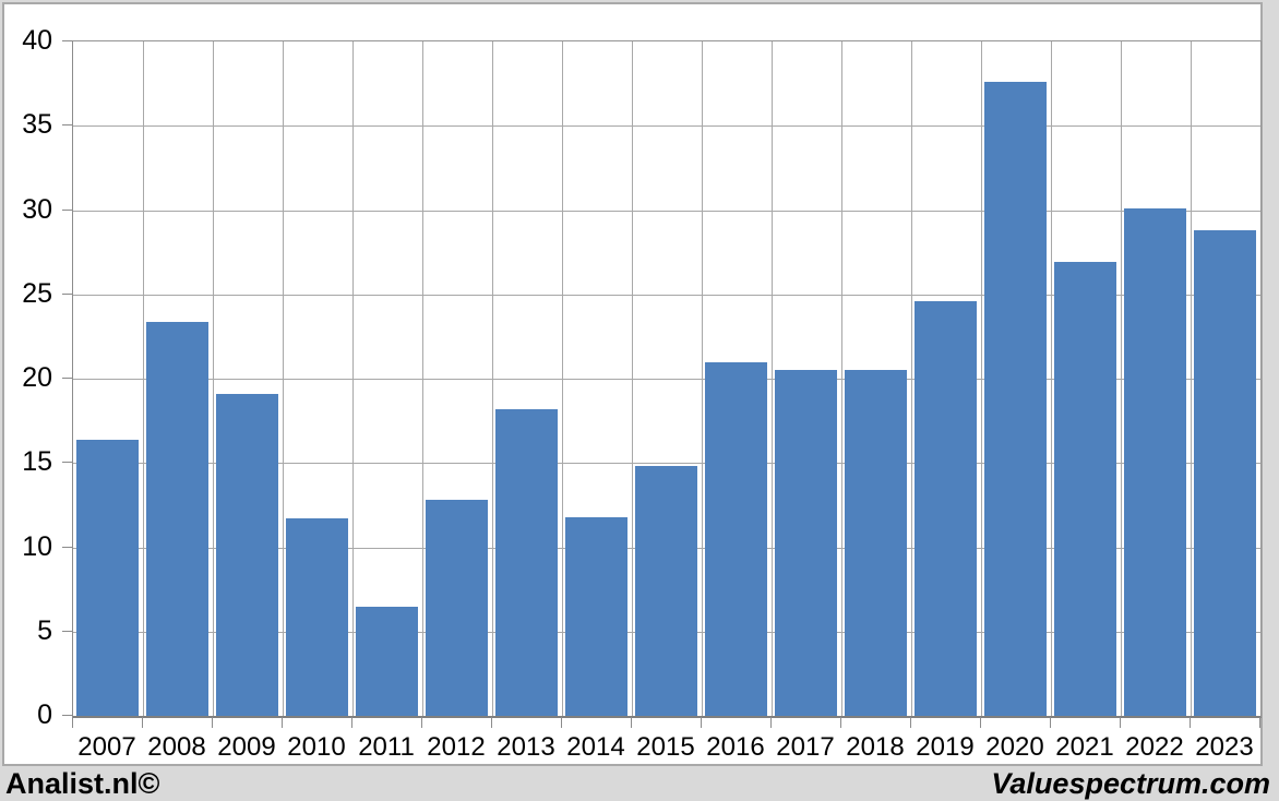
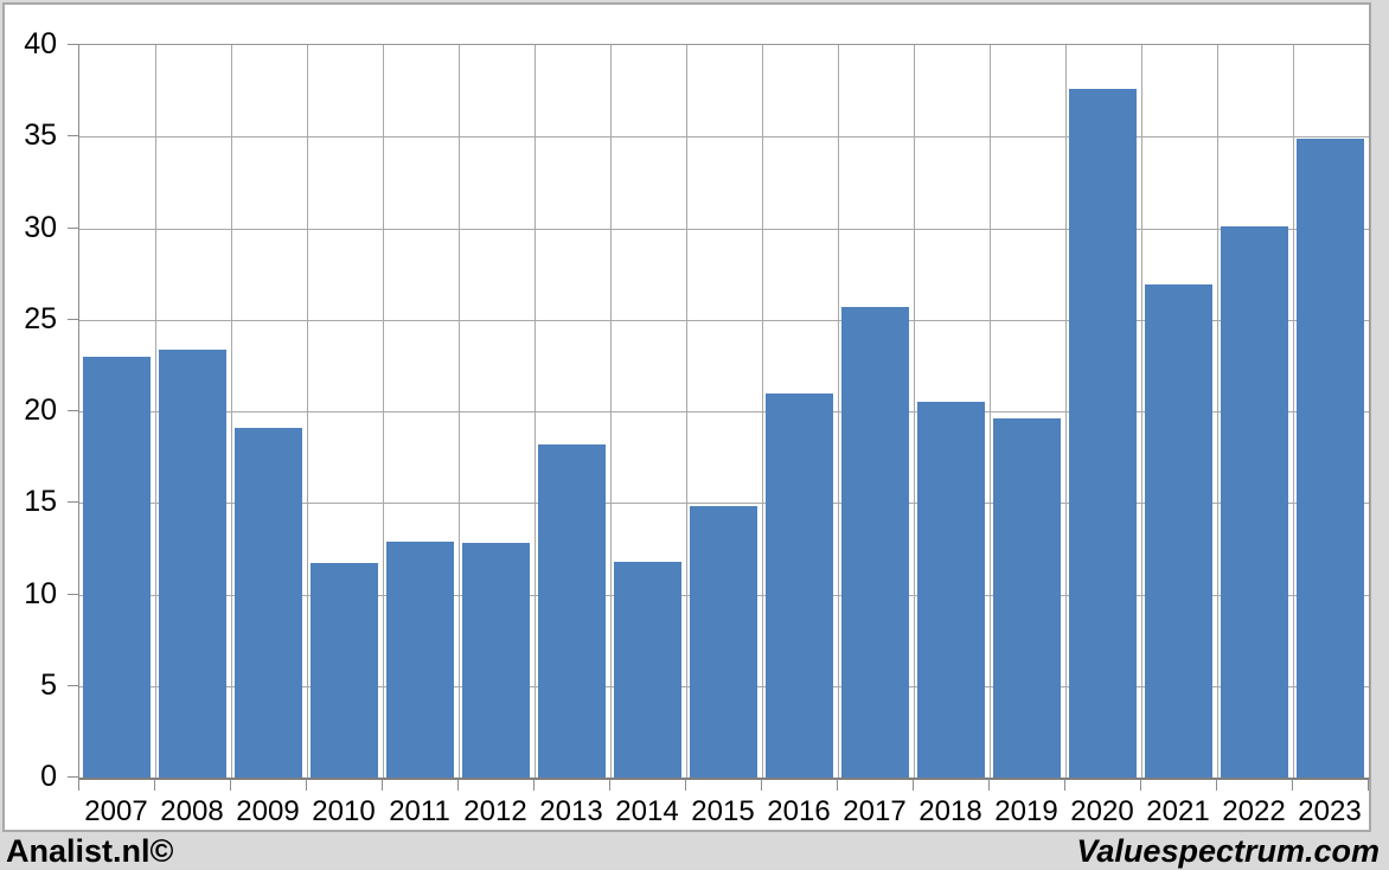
2007: 16.4 -> 23.0
2011: 6.5 -> 12.9
2017: 20.5 -> 25.7
2019: 24.6 -> 19.6
2023: 28.8 -> 34.9
